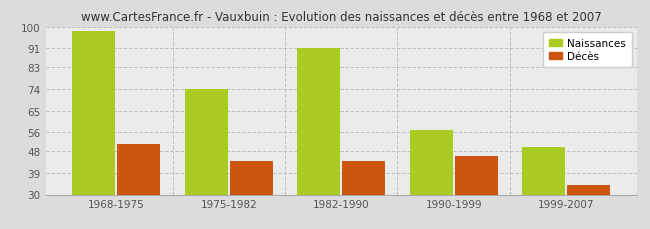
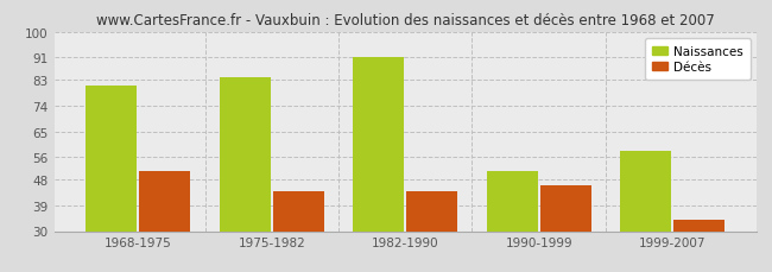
Naissances/1968-1975: 98 -> 81
Naissances/1975-1982: 74 -> 84
Naissances/1990-1999: 57 -> 51
Naissances/1999-2007: 50 -> 58
